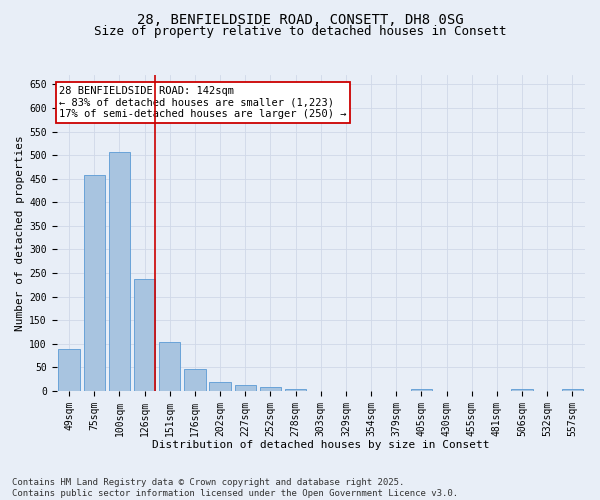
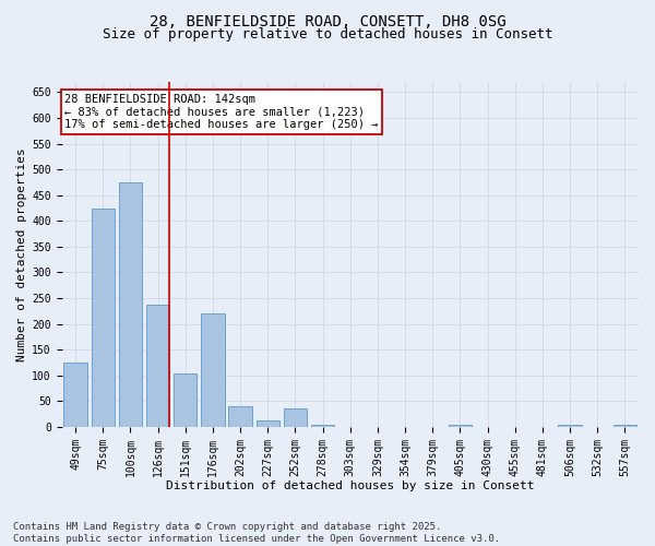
49sqm: 88 -> 125
75sqm: 457 -> 425
100sqm: 507 -> 475
176sqm: 47 -> 220
202sqm: 18 -> 40
252sqm: 8 -> 35
